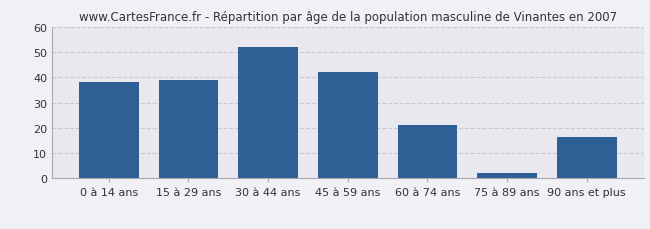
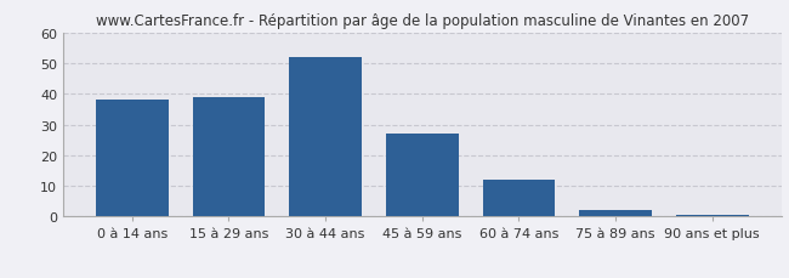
45 à 59 ans: 42.0 -> 27.0
60 à 74 ans: 21.0 -> 12.0
90 ans et plus: 16.5 -> 0.5
